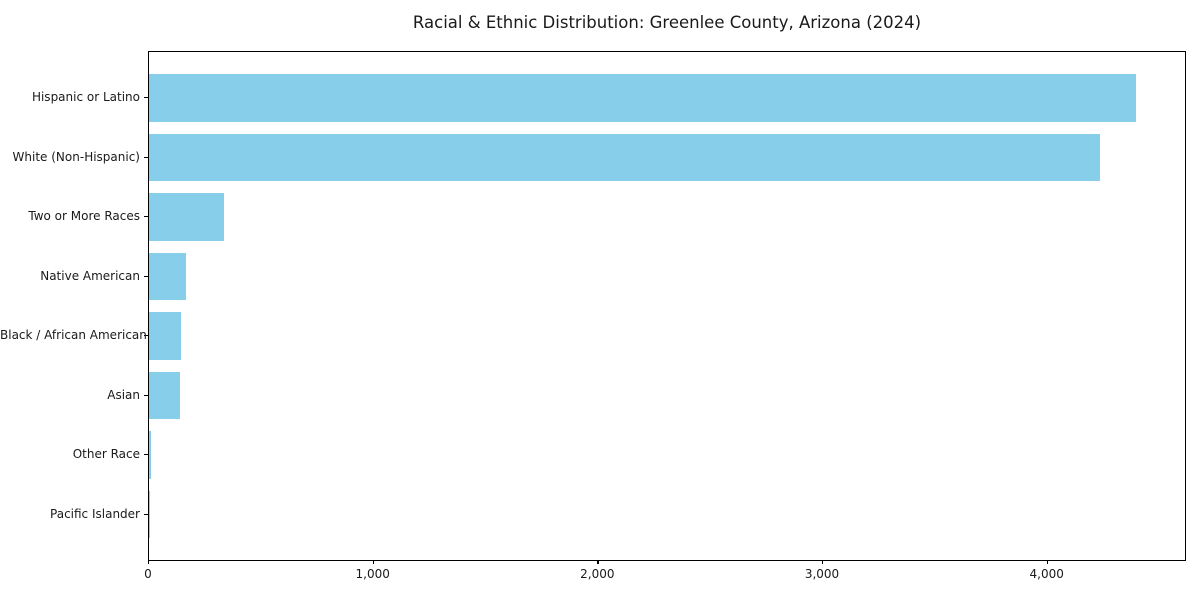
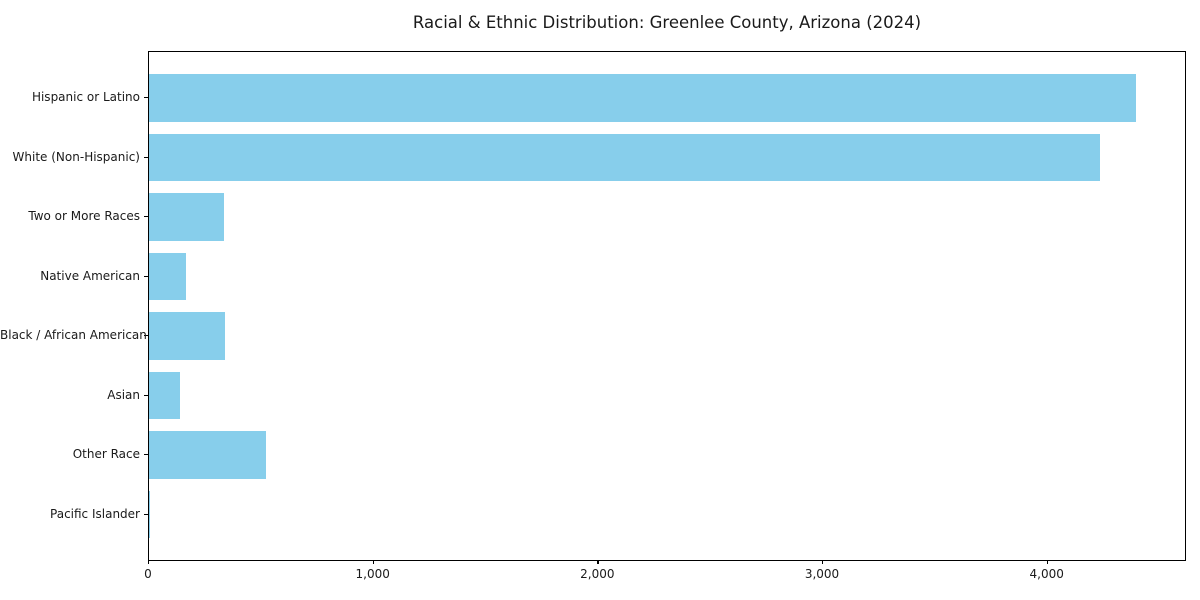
Black / African American: 140 -> 340
Other Race: 10 -> 520
